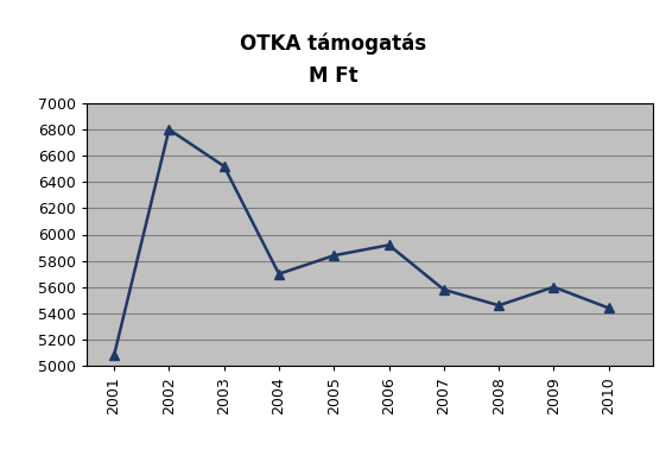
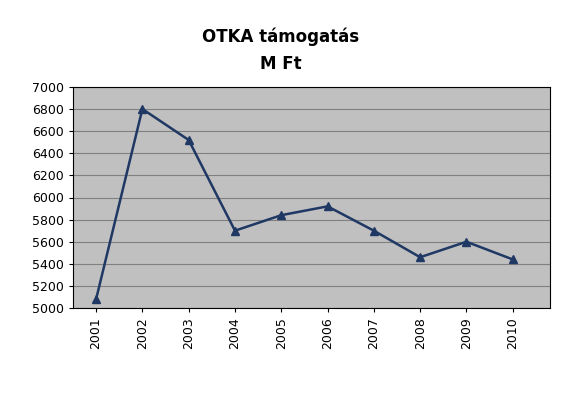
2007: 5580 -> 5700
